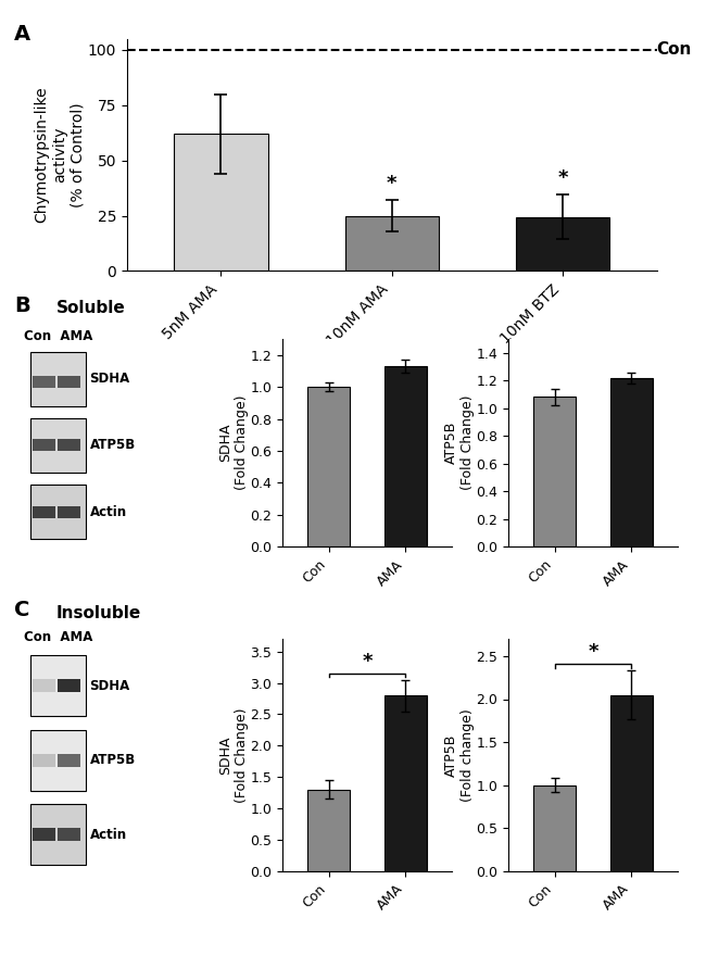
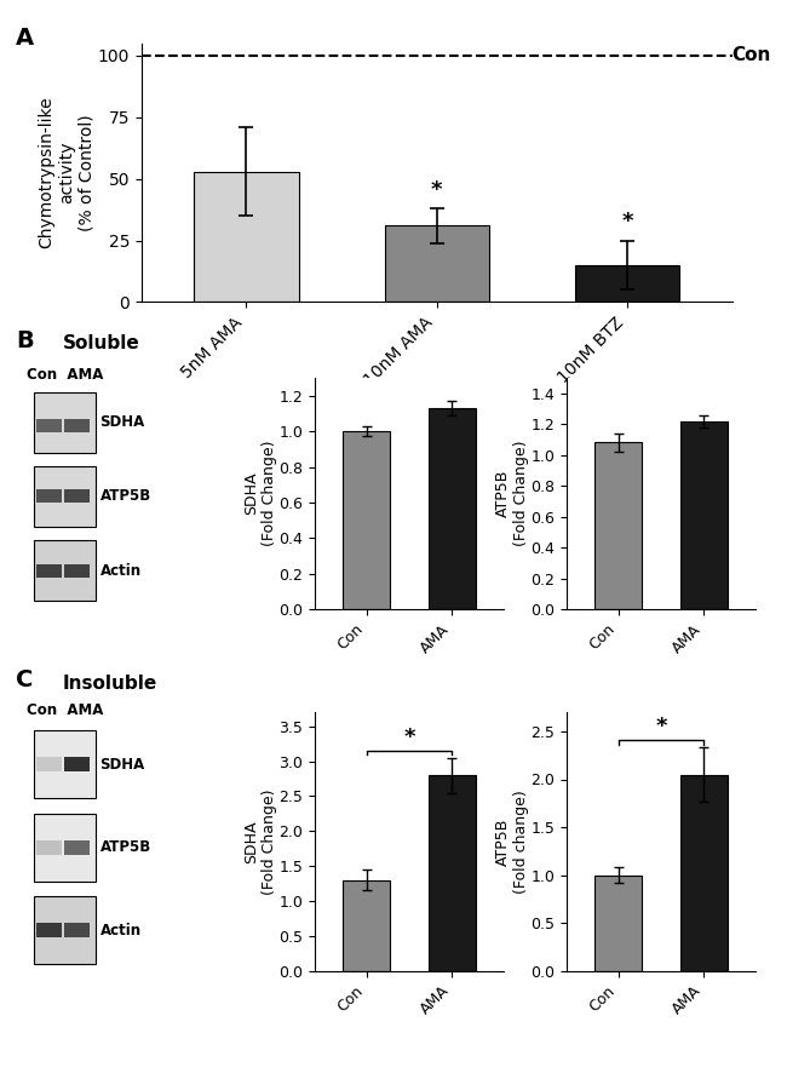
5nM AMA: 62.0 -> 53.0
10nM AMA: 25.0 -> 31.0
10nM BTZ: 24.5 -> 15.0
